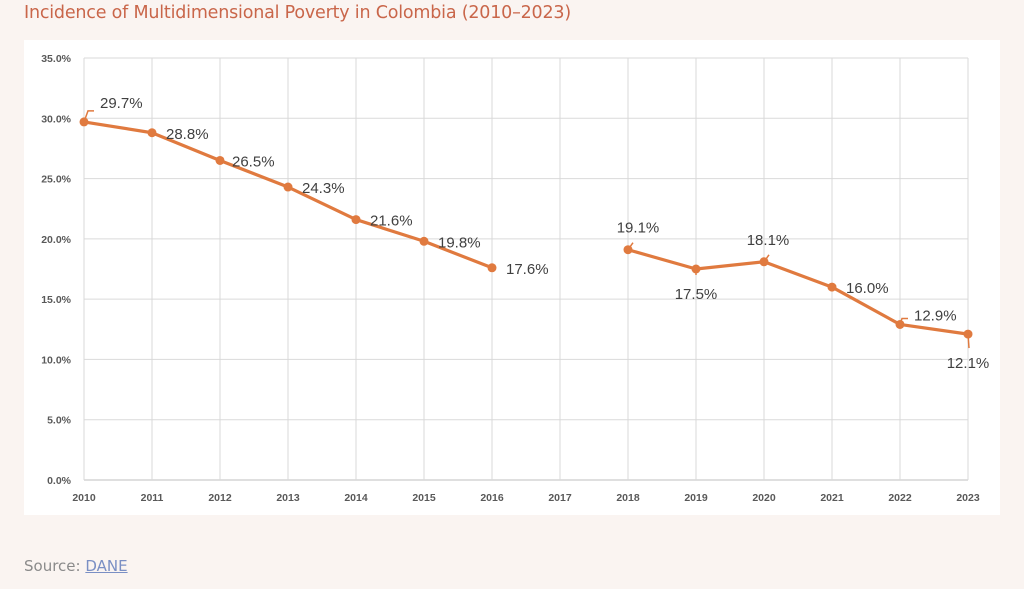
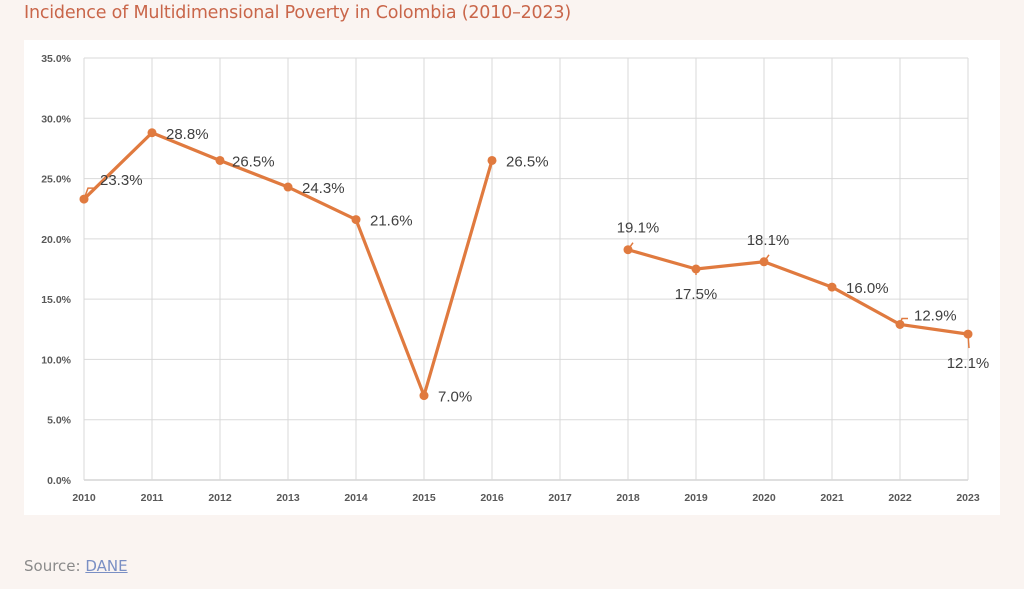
2010: 29.7% -> 23.3%
2015: 19.8% -> 7.0%
2016: 17.6% -> 26.5%
